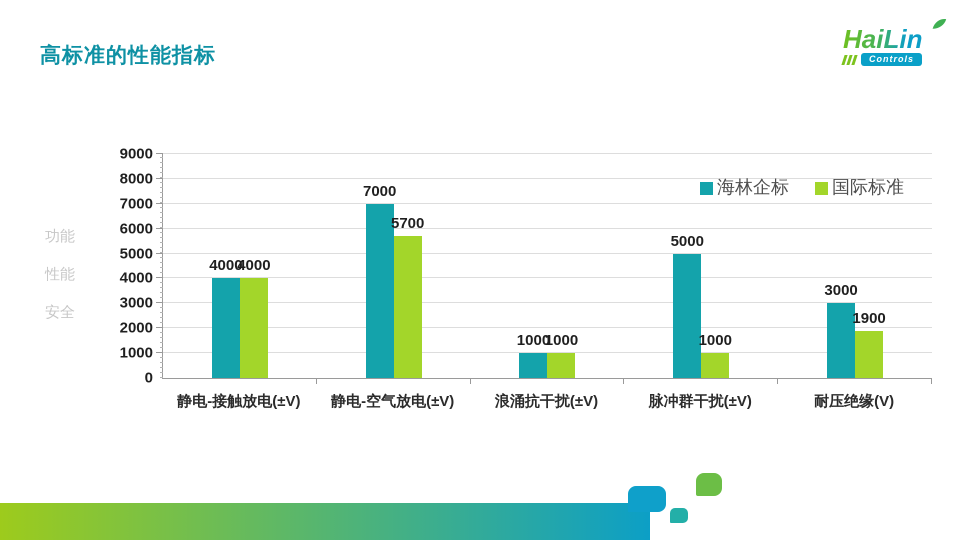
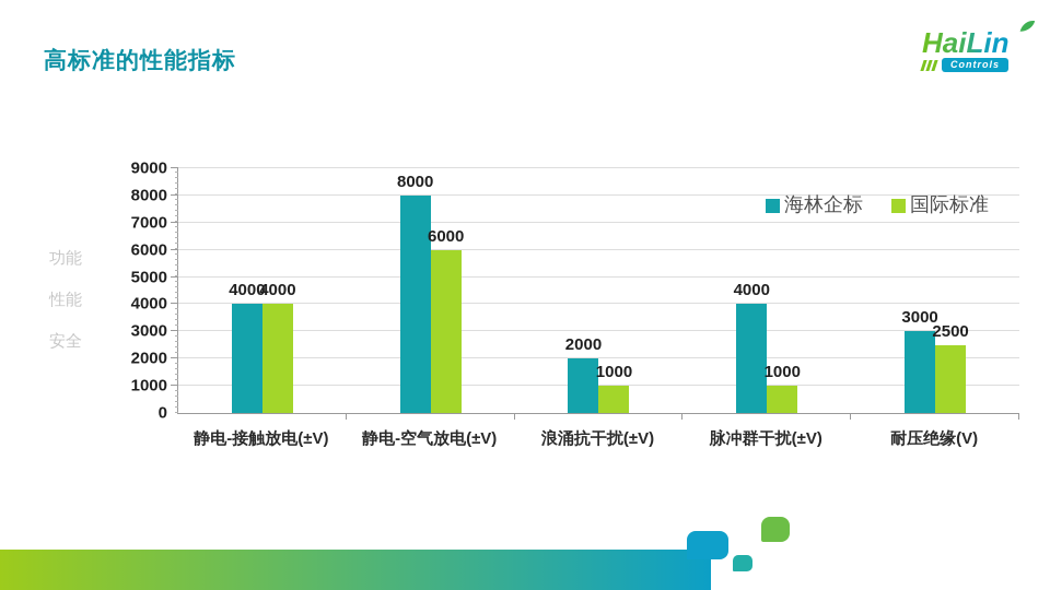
海林企标/静电-空气放电(±V): 7000 -> 8000
国际标准/静电-空气放电(±V): 5700 -> 6000
海林企标/浪涌抗干扰(±V): 1000 -> 2000
海林企标/脉冲群干扰(±V): 5000 -> 4000
国际标准/耐压绝缘(V): 1900 -> 2500
